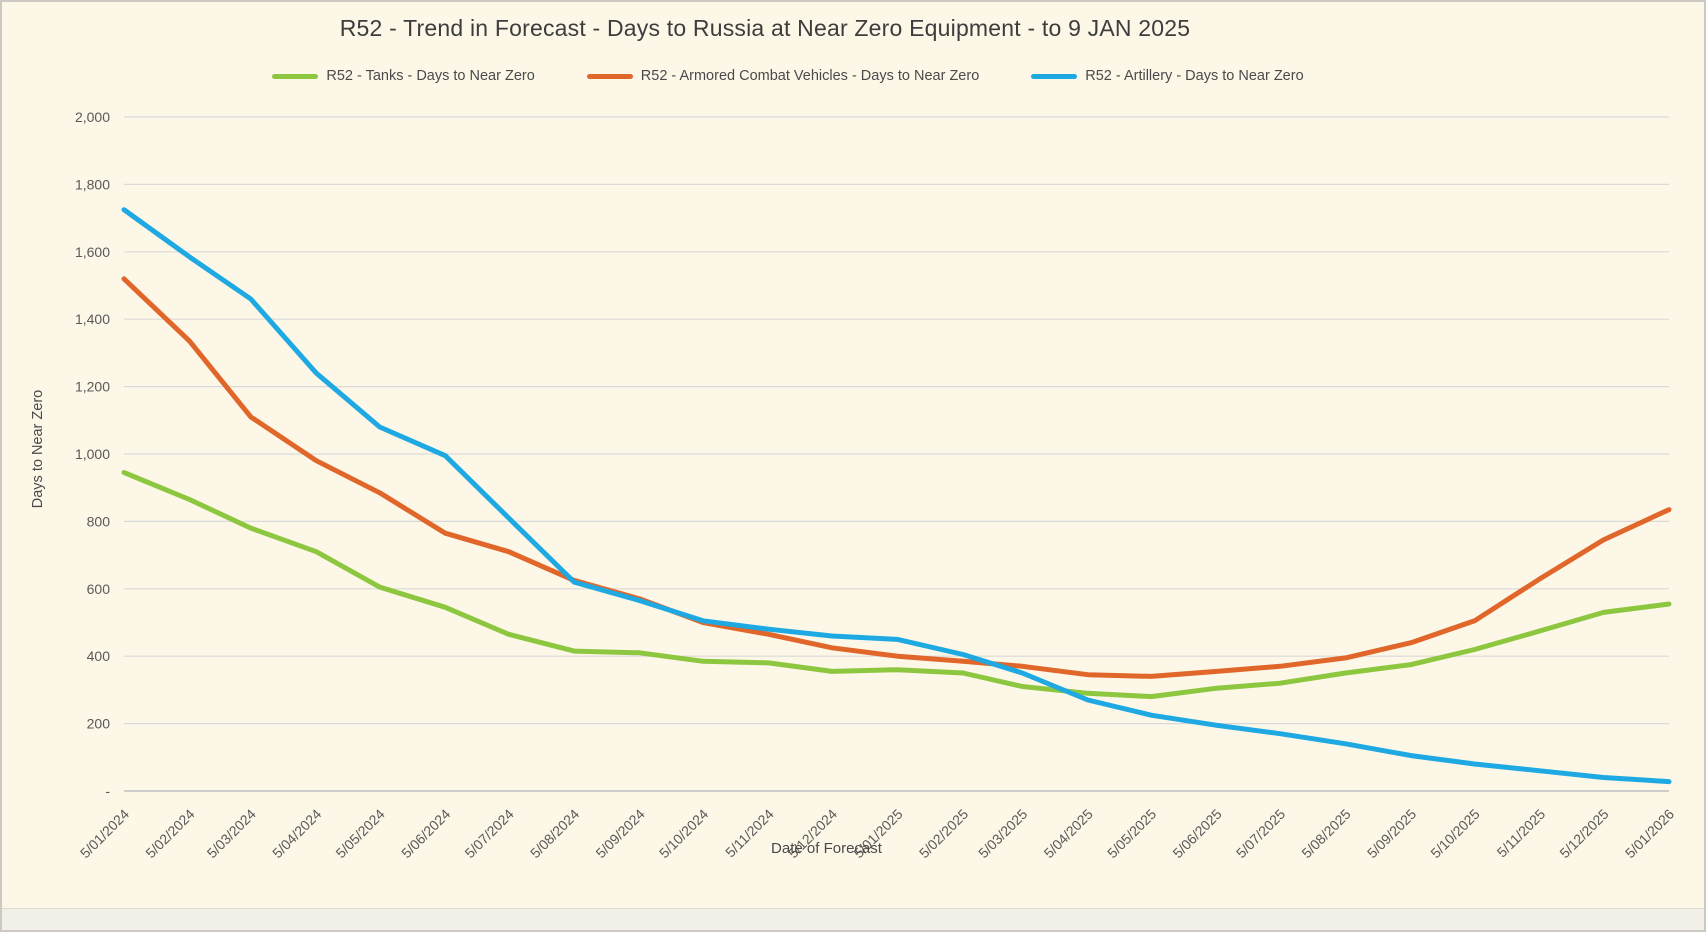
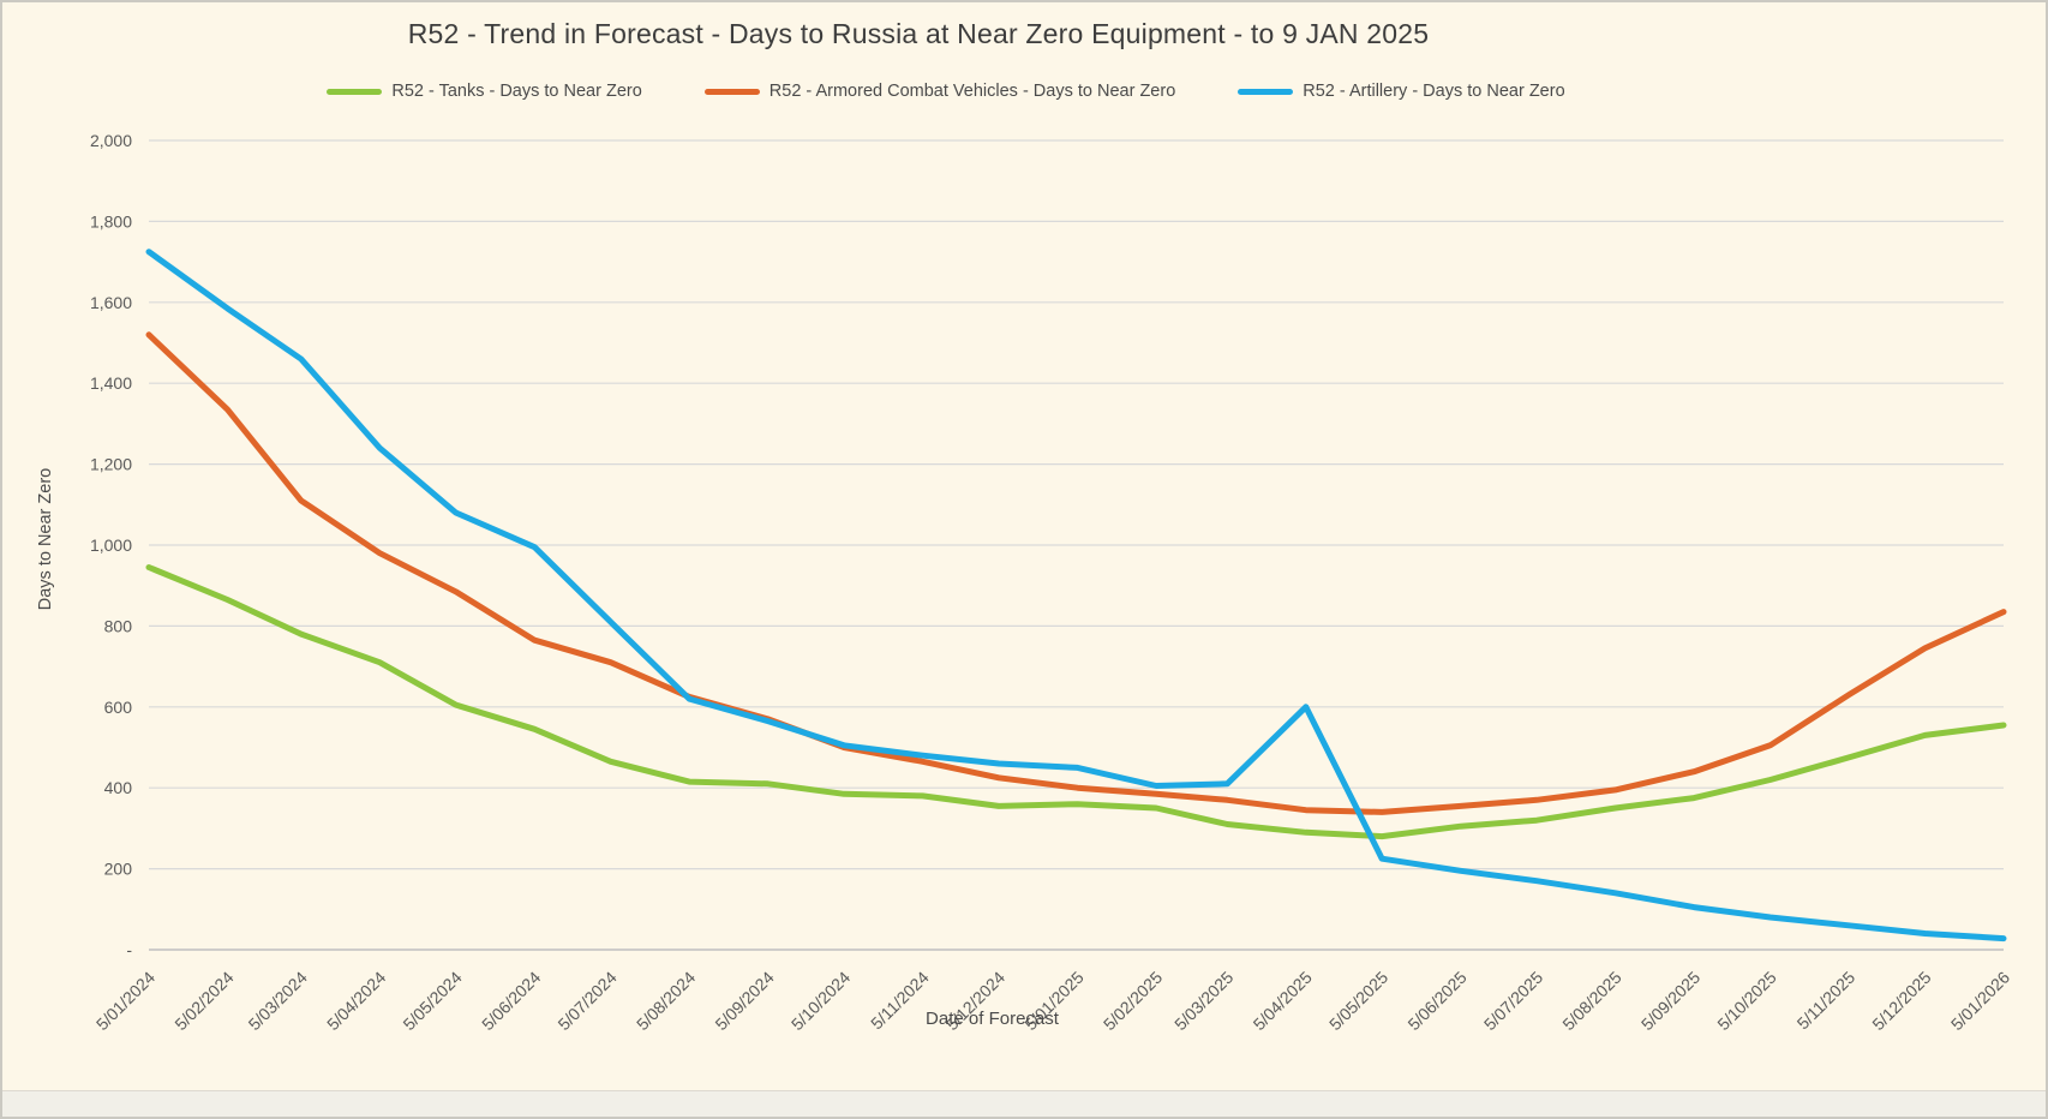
R52 - Artillery - Days to Near Zero/5/03/2025: 350 -> 410
R52 - Artillery - Days to Near Zero/5/04/2025: 270 -> 600
